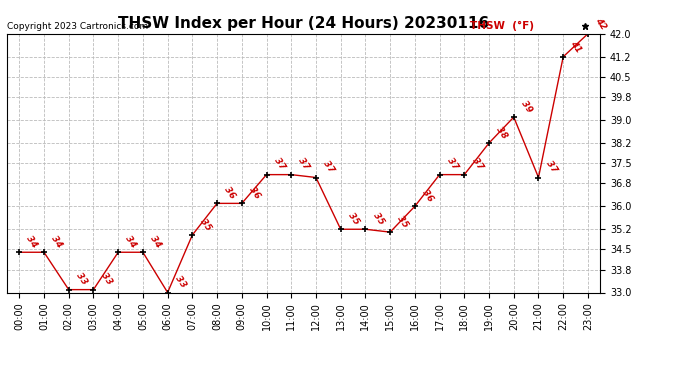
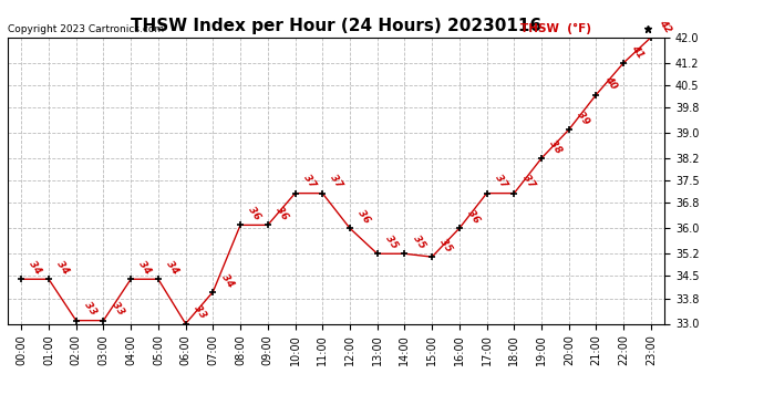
07:00: 35 -> 34
12:00: 37 -> 36
21:00: 37 -> 40
